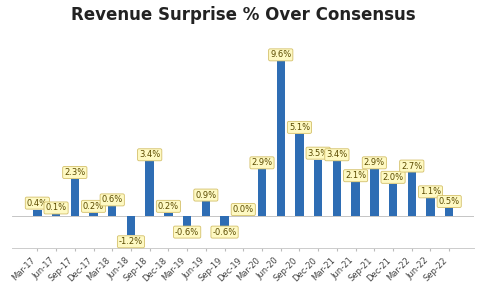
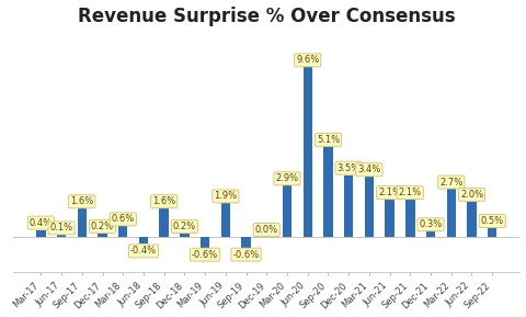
Sep-17: 2.3% -> 1.6%
Jun-18: -1.2% -> -0.4%
Sep-18: 3.4% -> 1.6%
Jun-19: 0.9% -> 1.9%
Sep-21: 2.9% -> 2.1%
Dec-21: 2.0% -> 0.3%
Jun-22: 1.1% -> 2.0%
